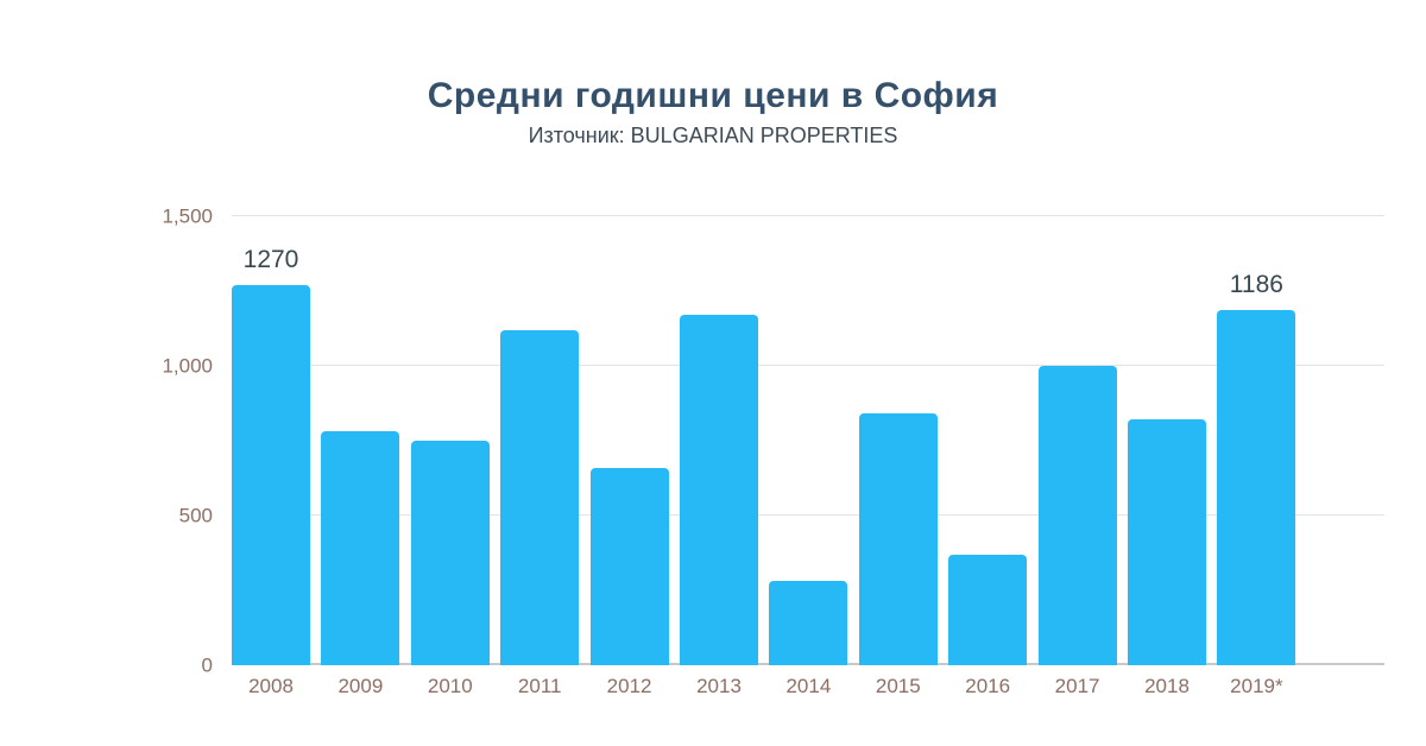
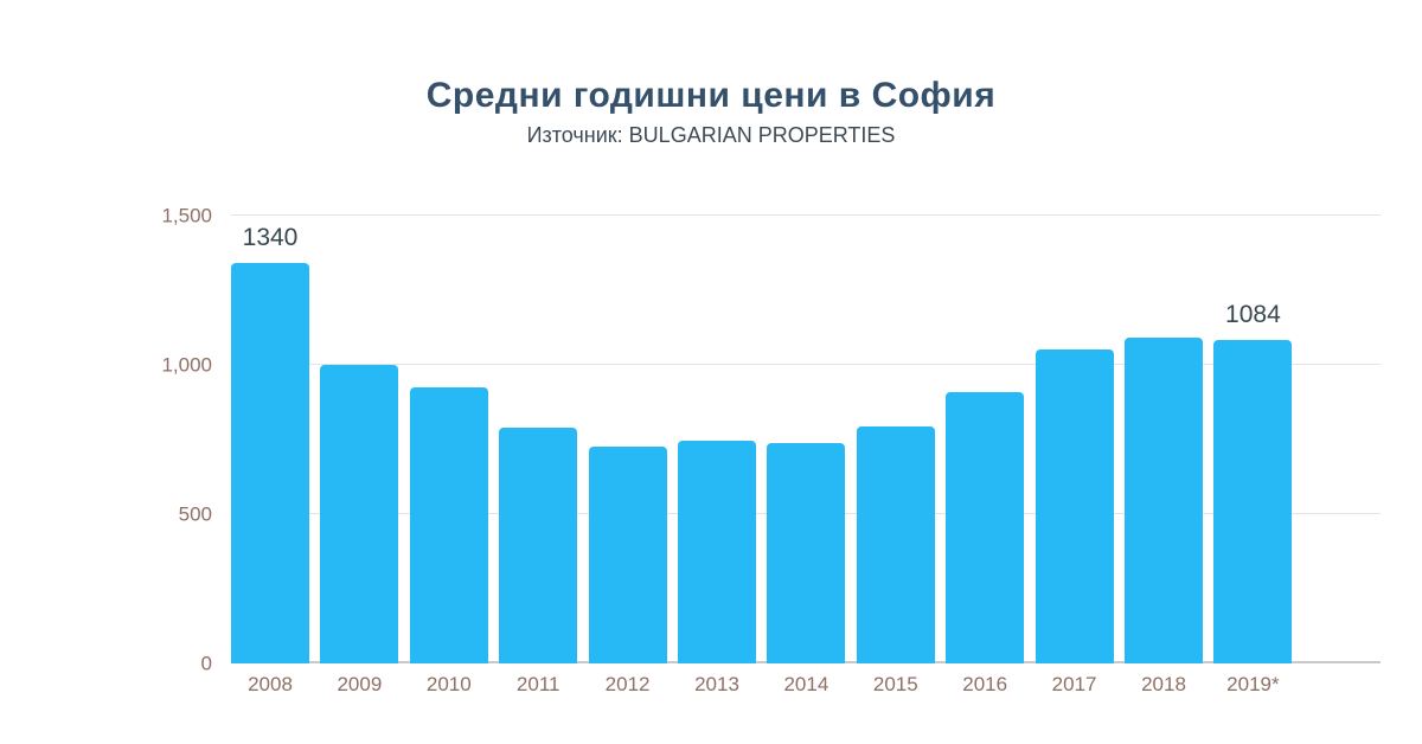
2008: 1270 -> 1340
2009: 780 -> 1000
2010: 750 -> 920
2011: 1120 -> 790
2012: 660 -> 720
2013: 1170 -> 740
2014: 280 -> 740
2015: 840 -> 800
2016: 370 -> 910
2017: 1000 -> 1050
2018: 820 -> 1090
2019*: 1186 -> 1084
